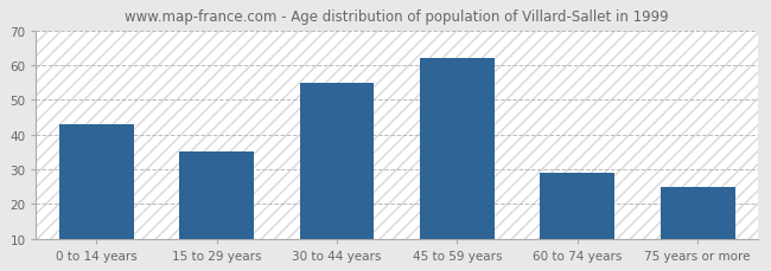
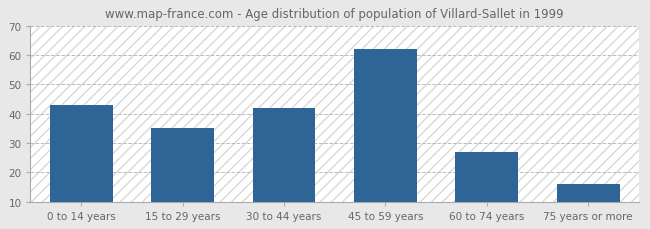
30 to 44 years: 55 -> 42
60 to 74 years: 29 -> 27
75 years or more: 25 -> 16
